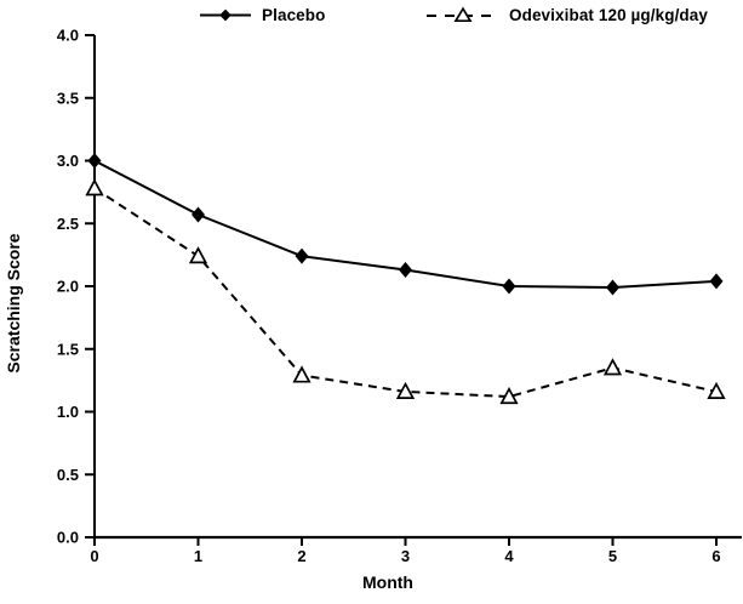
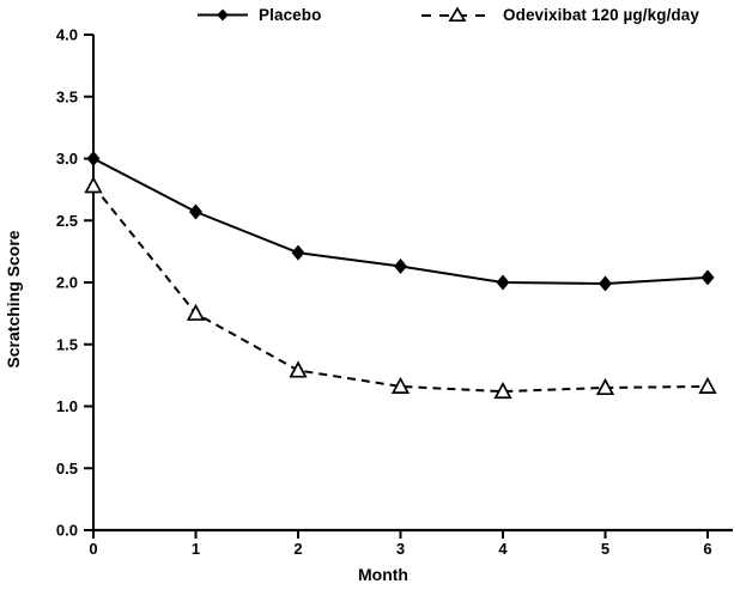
Odevixibat 120 µg/kg/day/1: 2.24 -> 1.75
Odevixibat 120 µg/kg/day/5: 1.35 -> 1.15
